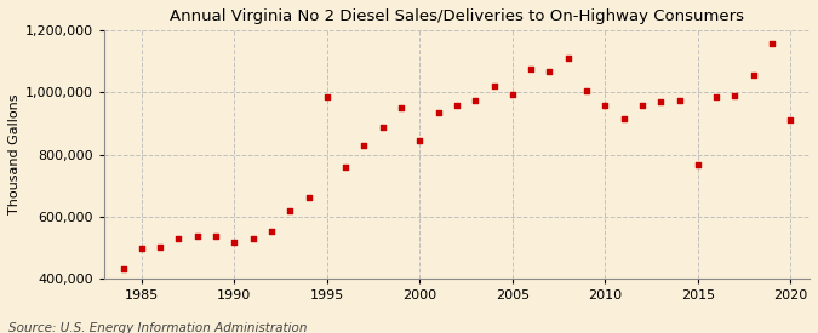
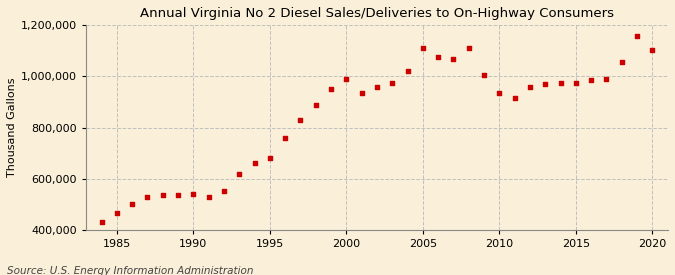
1985: 495,000 -> 465,000
1990: 515,000 -> 540,000
1995: 985,000 -> 680,000
2000: 845,000 -> 990,000
2005: 995,000 -> 1,110,000
2010: 960,000 -> 935,000
2015: 765,000 -> 975,000
2020: 910,000 -> 1,105,000
